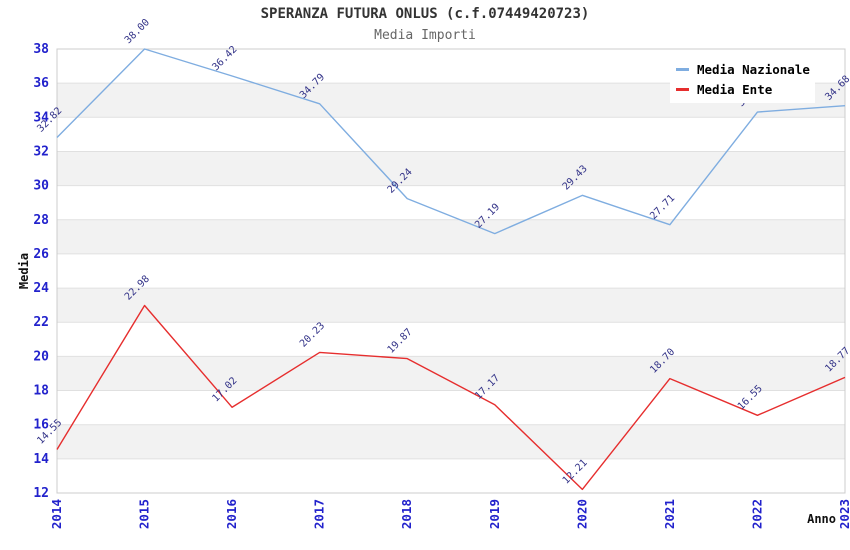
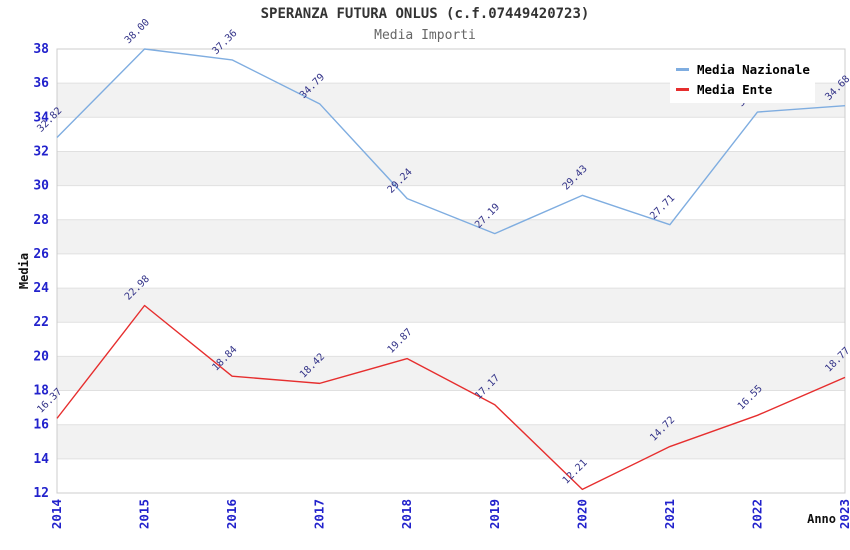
Media Ente/2014: 14.55 -> 16.37
Media Nazionale/2016: 36.42 -> 37.36
Media Ente/2016: 17.02 -> 18.84
Media Ente/2017: 20.23 -> 18.42
Media Ente/2021: 18.70 -> 14.72
